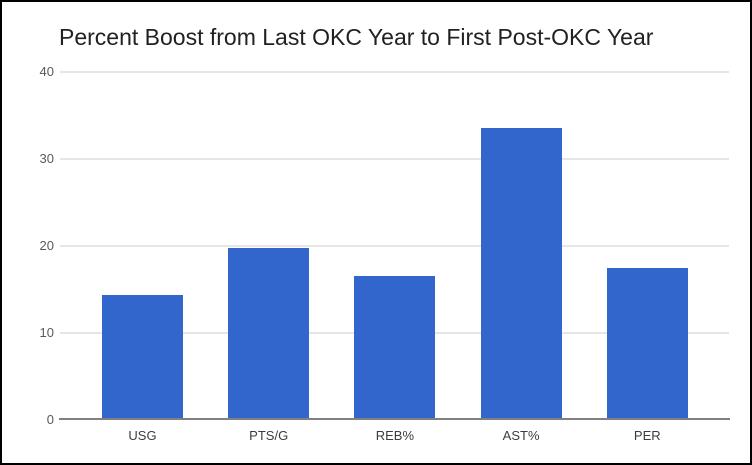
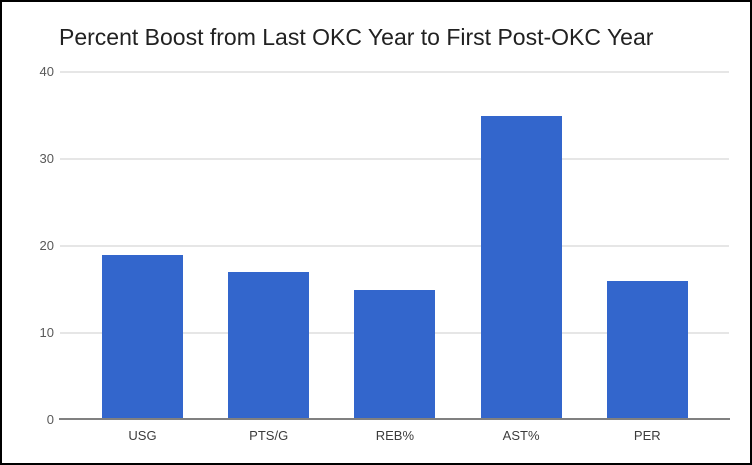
USG: 14 -> 19
PTS/G: 20 -> 17
REB%: 16 -> 15
AST%: 34 -> 35
PER: 18 -> 16
